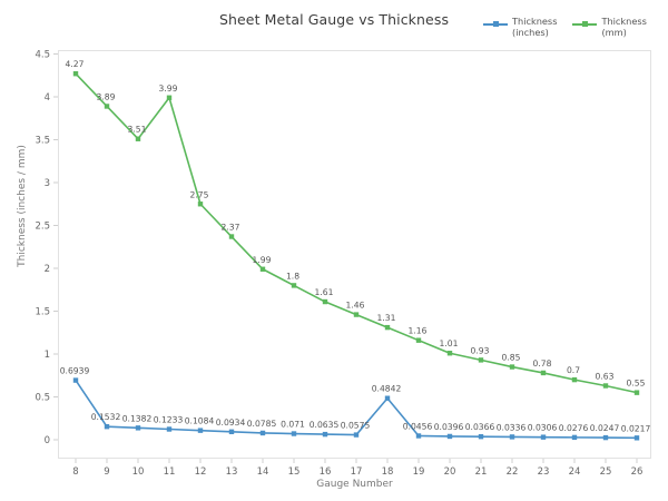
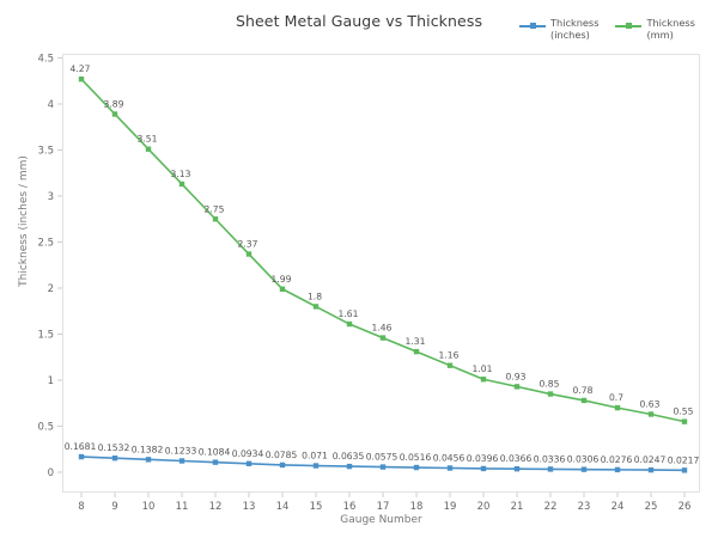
Thickness (inches)/8: 0.6939 -> 0.1681
Thickness (mm)/11: 3.99 -> 3.13
Thickness (inches)/18: 0.4842 -> 0.0516
